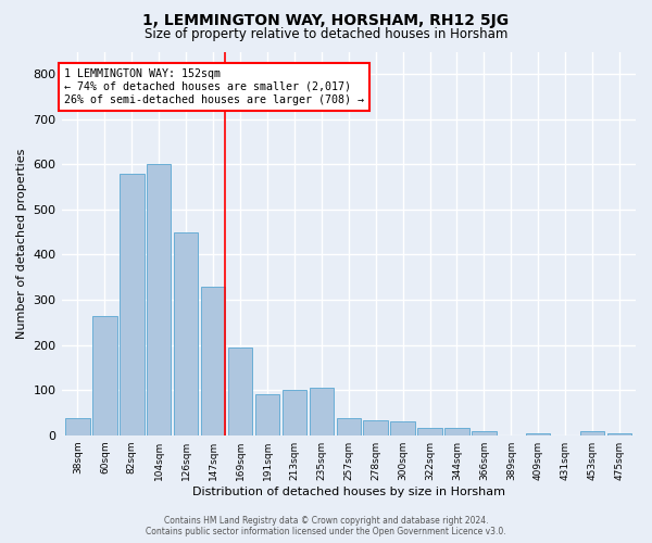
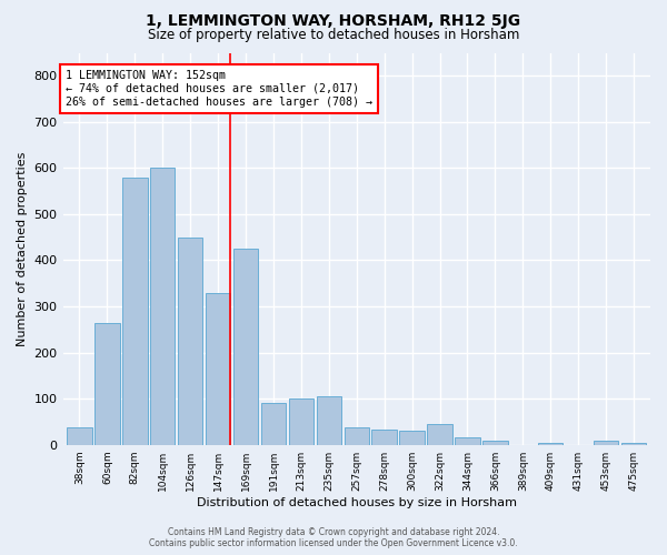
169sqm: 195 -> 425
322sqm: 15 -> 45
